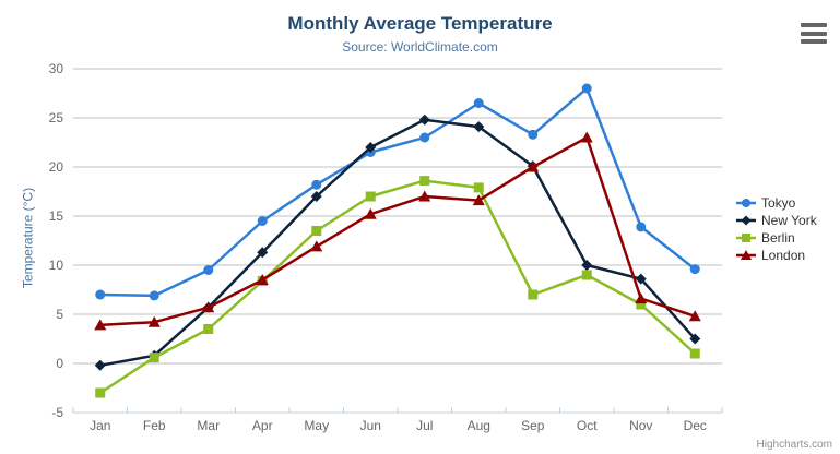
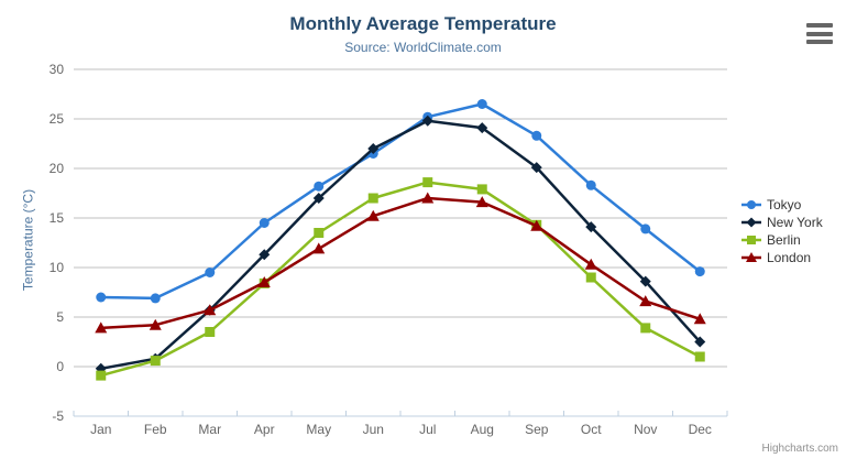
Berlin/Jan: -3 -> -1
Tokyo/Jul: 23 -> 25
Berlin/Sep: 7 -> 14
London/Sep: 20 -> 14
Tokyo/Oct: 28 -> 18
New York/Oct: 10 -> 14
London/Oct: 23 -> 10
Berlin/Nov: 6 -> 4
